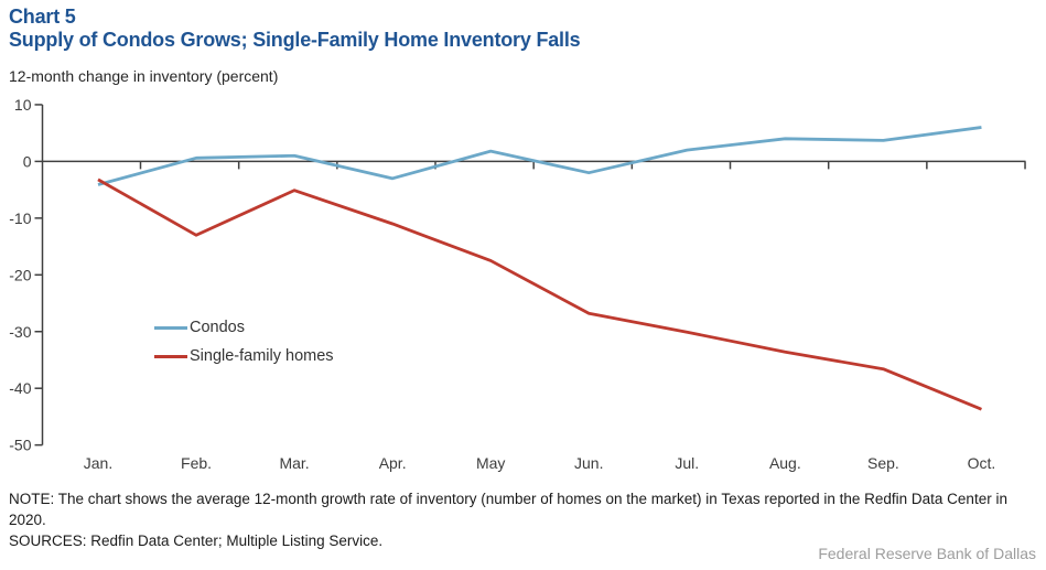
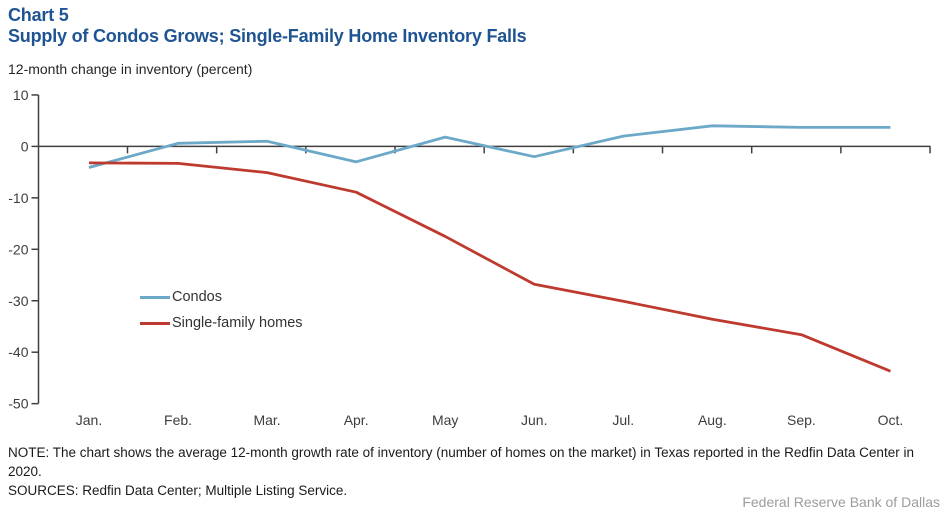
Single-family homes/Feb.: -13 -> -3
Single-family homes/Apr.: -11 -> -9
Condos/Oct.: 6 -> 4
